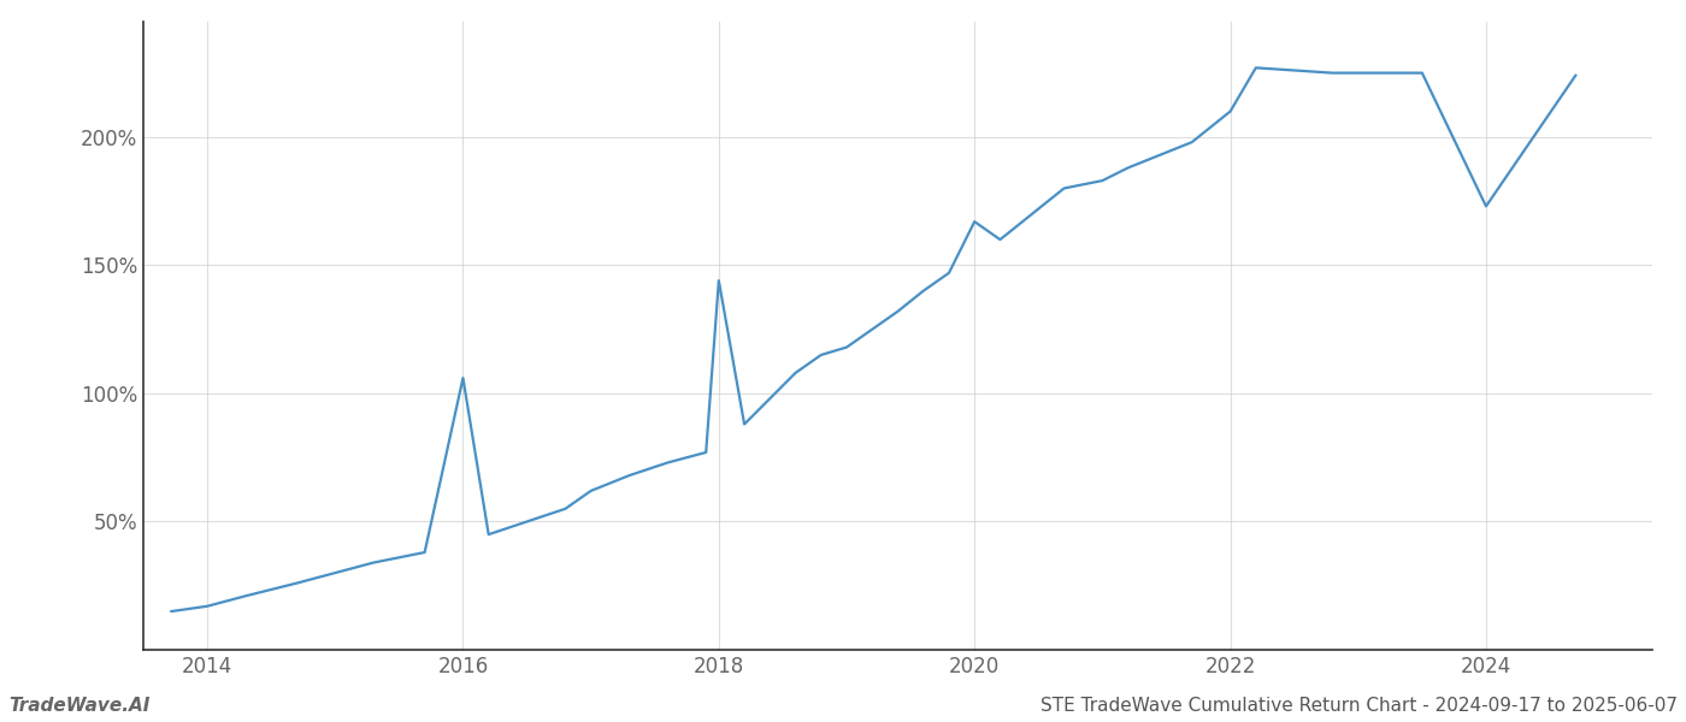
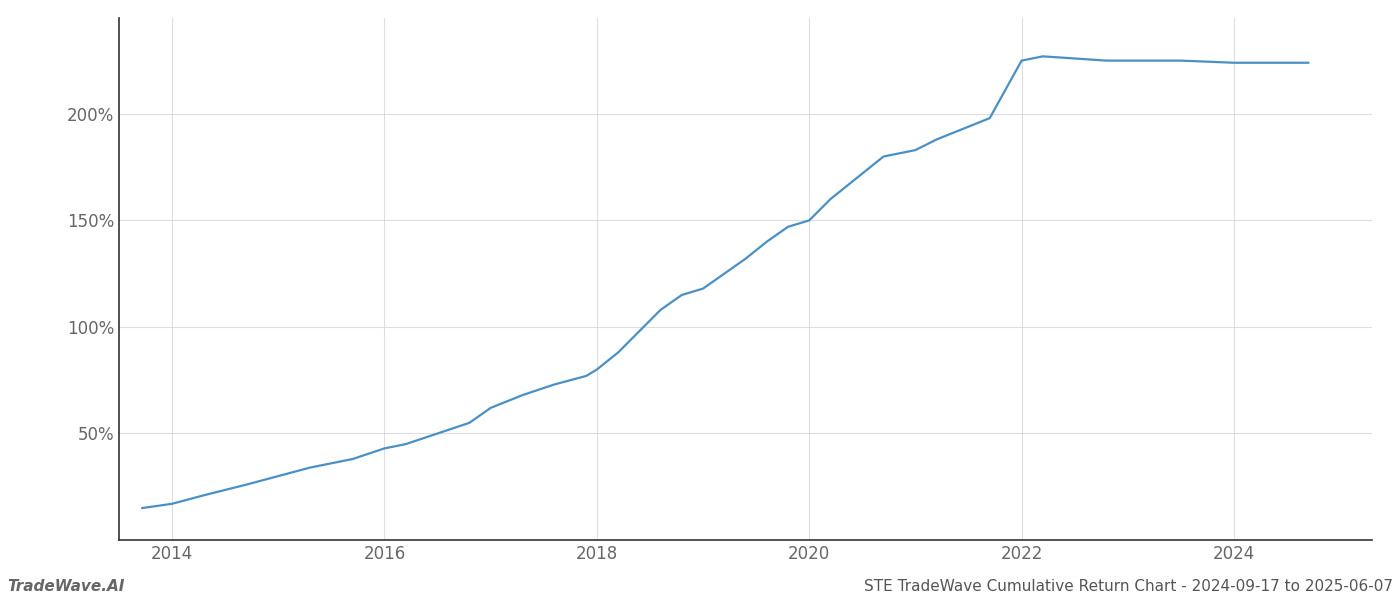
2016: 106% -> 43%
2018: 144% -> 80%
2020: 167% -> 150%
2022: 210% -> 225%
2024: 173% -> 224%
